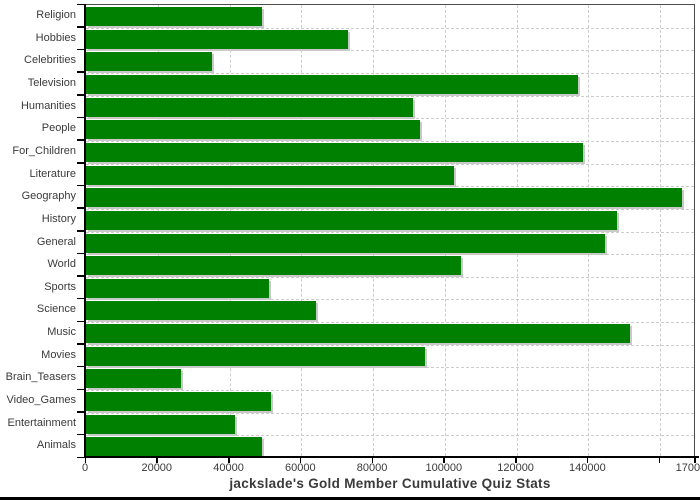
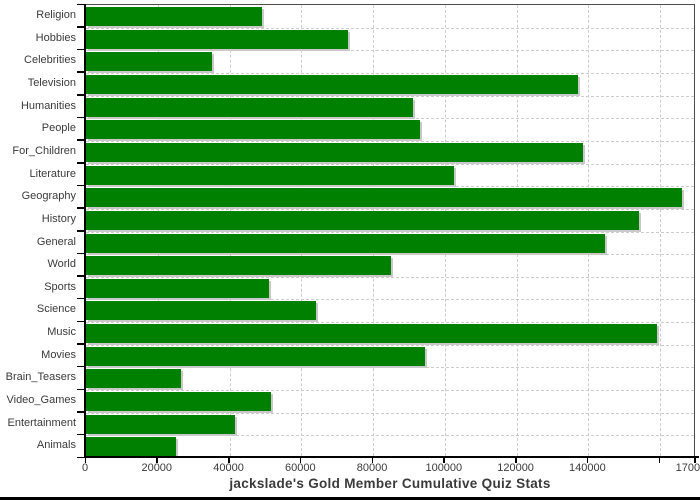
History: 148000 -> 154000
World: 104000 -> 85000
Music: 152000 -> 159000
Animals: 49000 -> 25000
